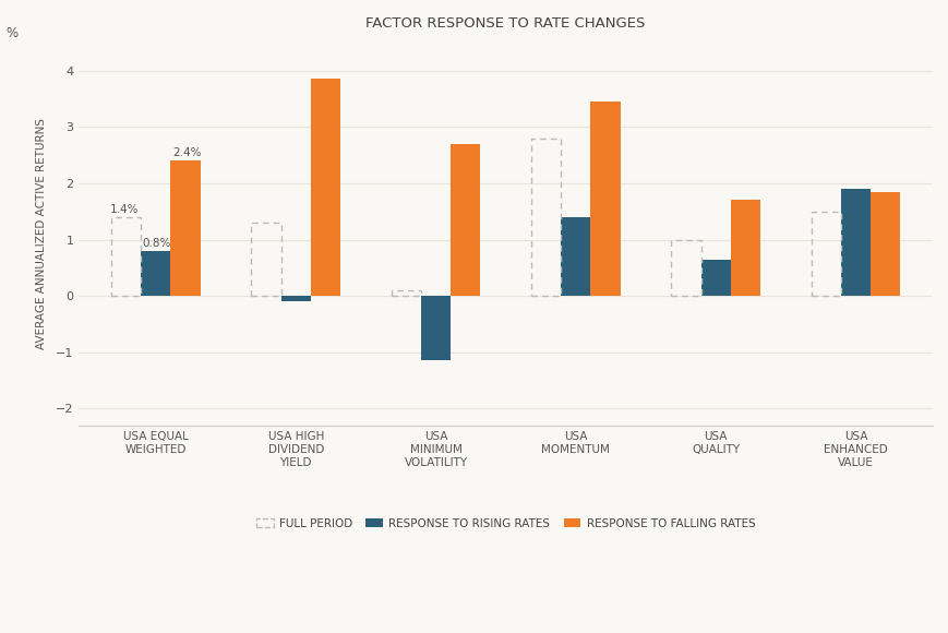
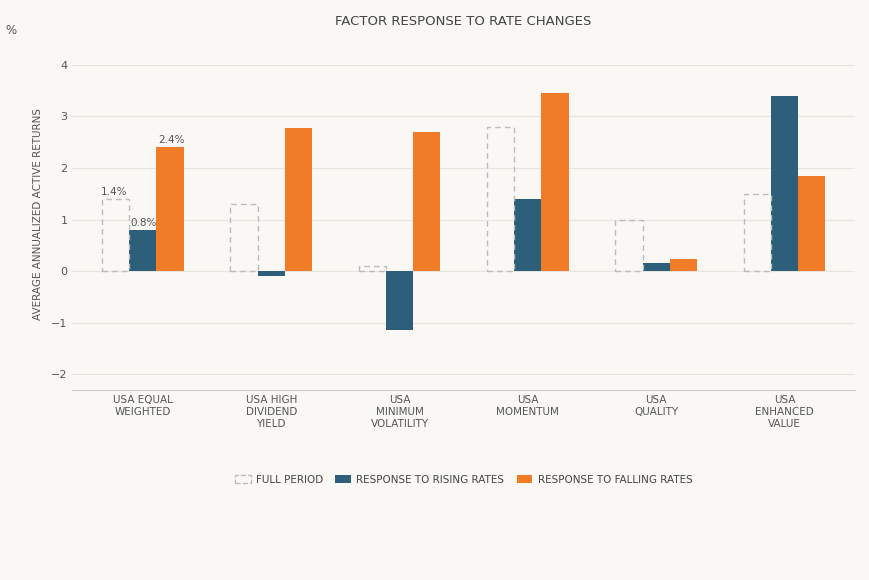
RESPONSE TO FALLING RATES/USA HIGH DIVIDEND YIELD: 3.85 -> 2.78
RESPONSE TO RISING RATES/USA QUALITY: 0.65 -> 0.16
RESPONSE TO FALLING RATES/USA QUALITY: 1.70 -> 0.24
RESPONSE TO RISING RATES/USA ENHANCED VALUE: 1.90 -> 3.40
